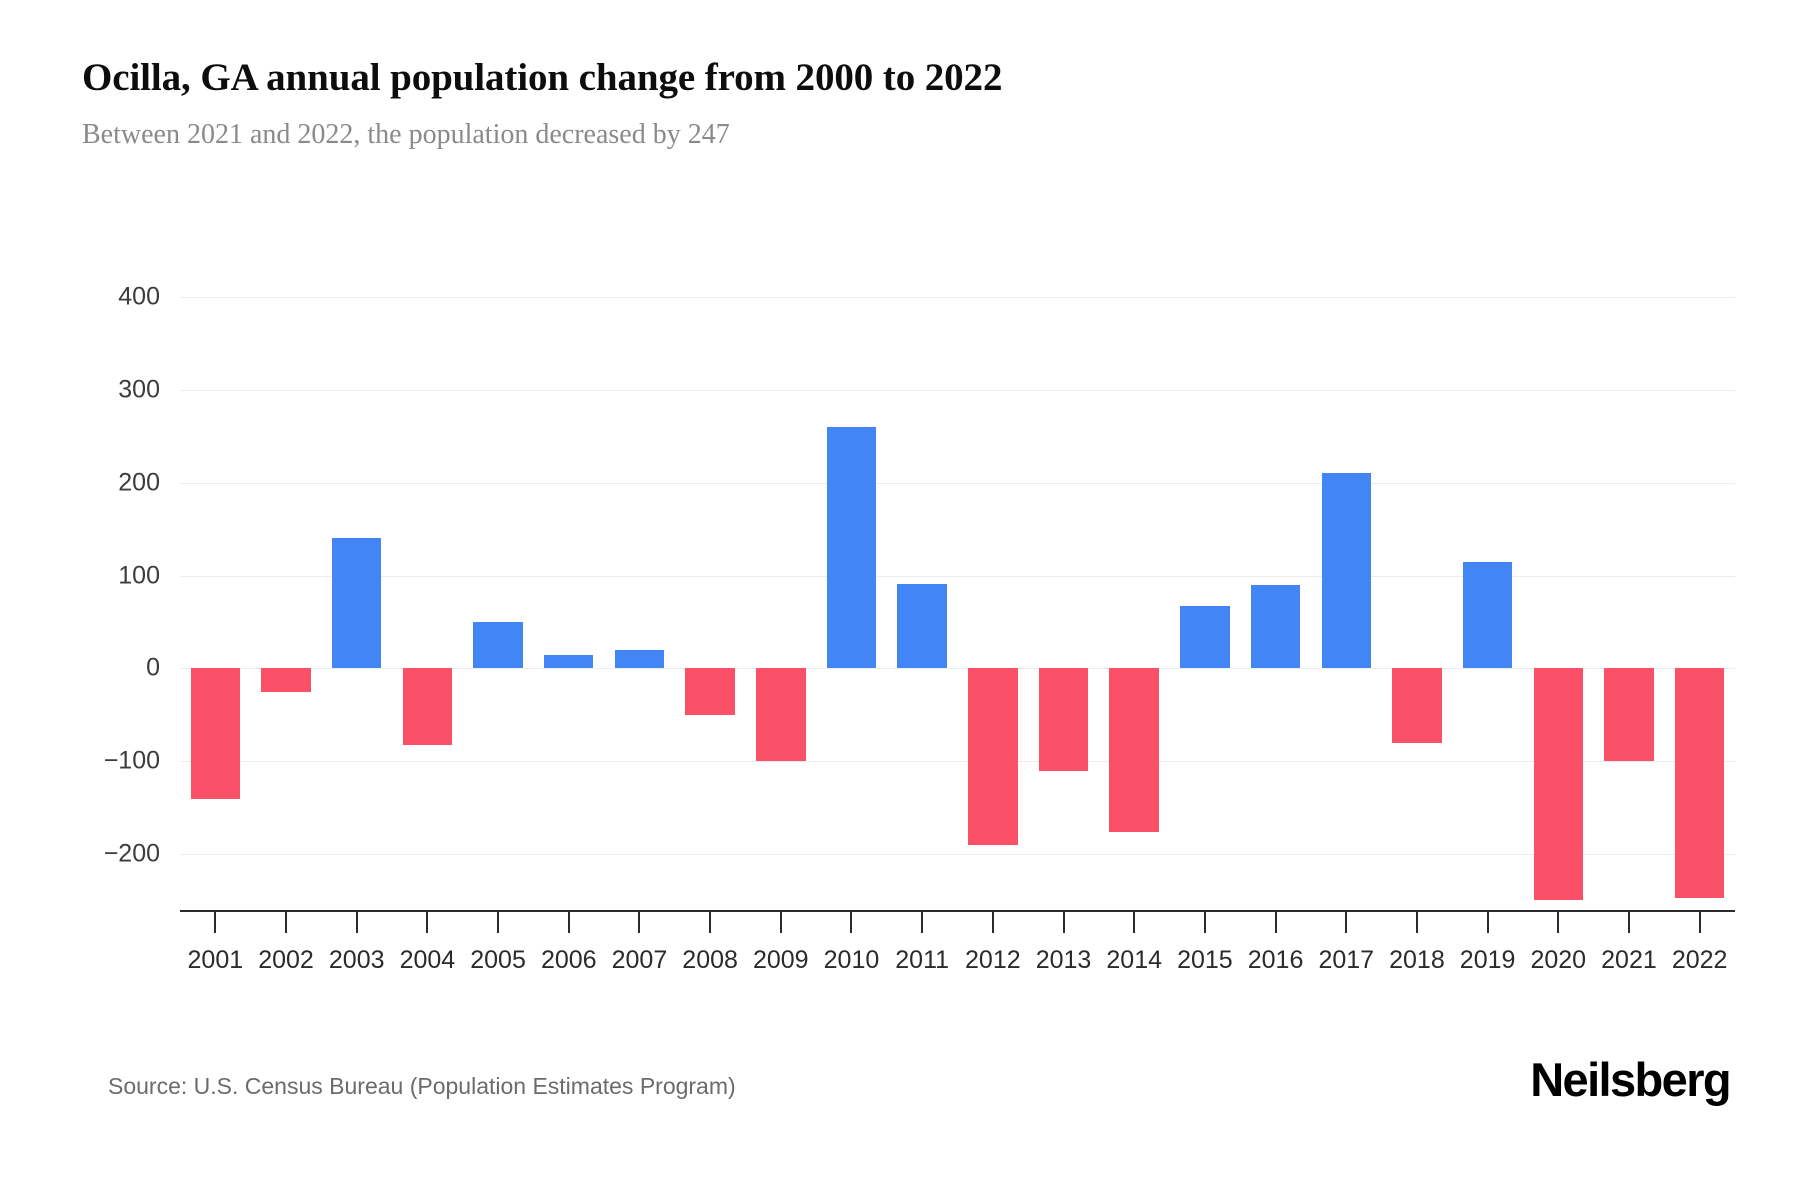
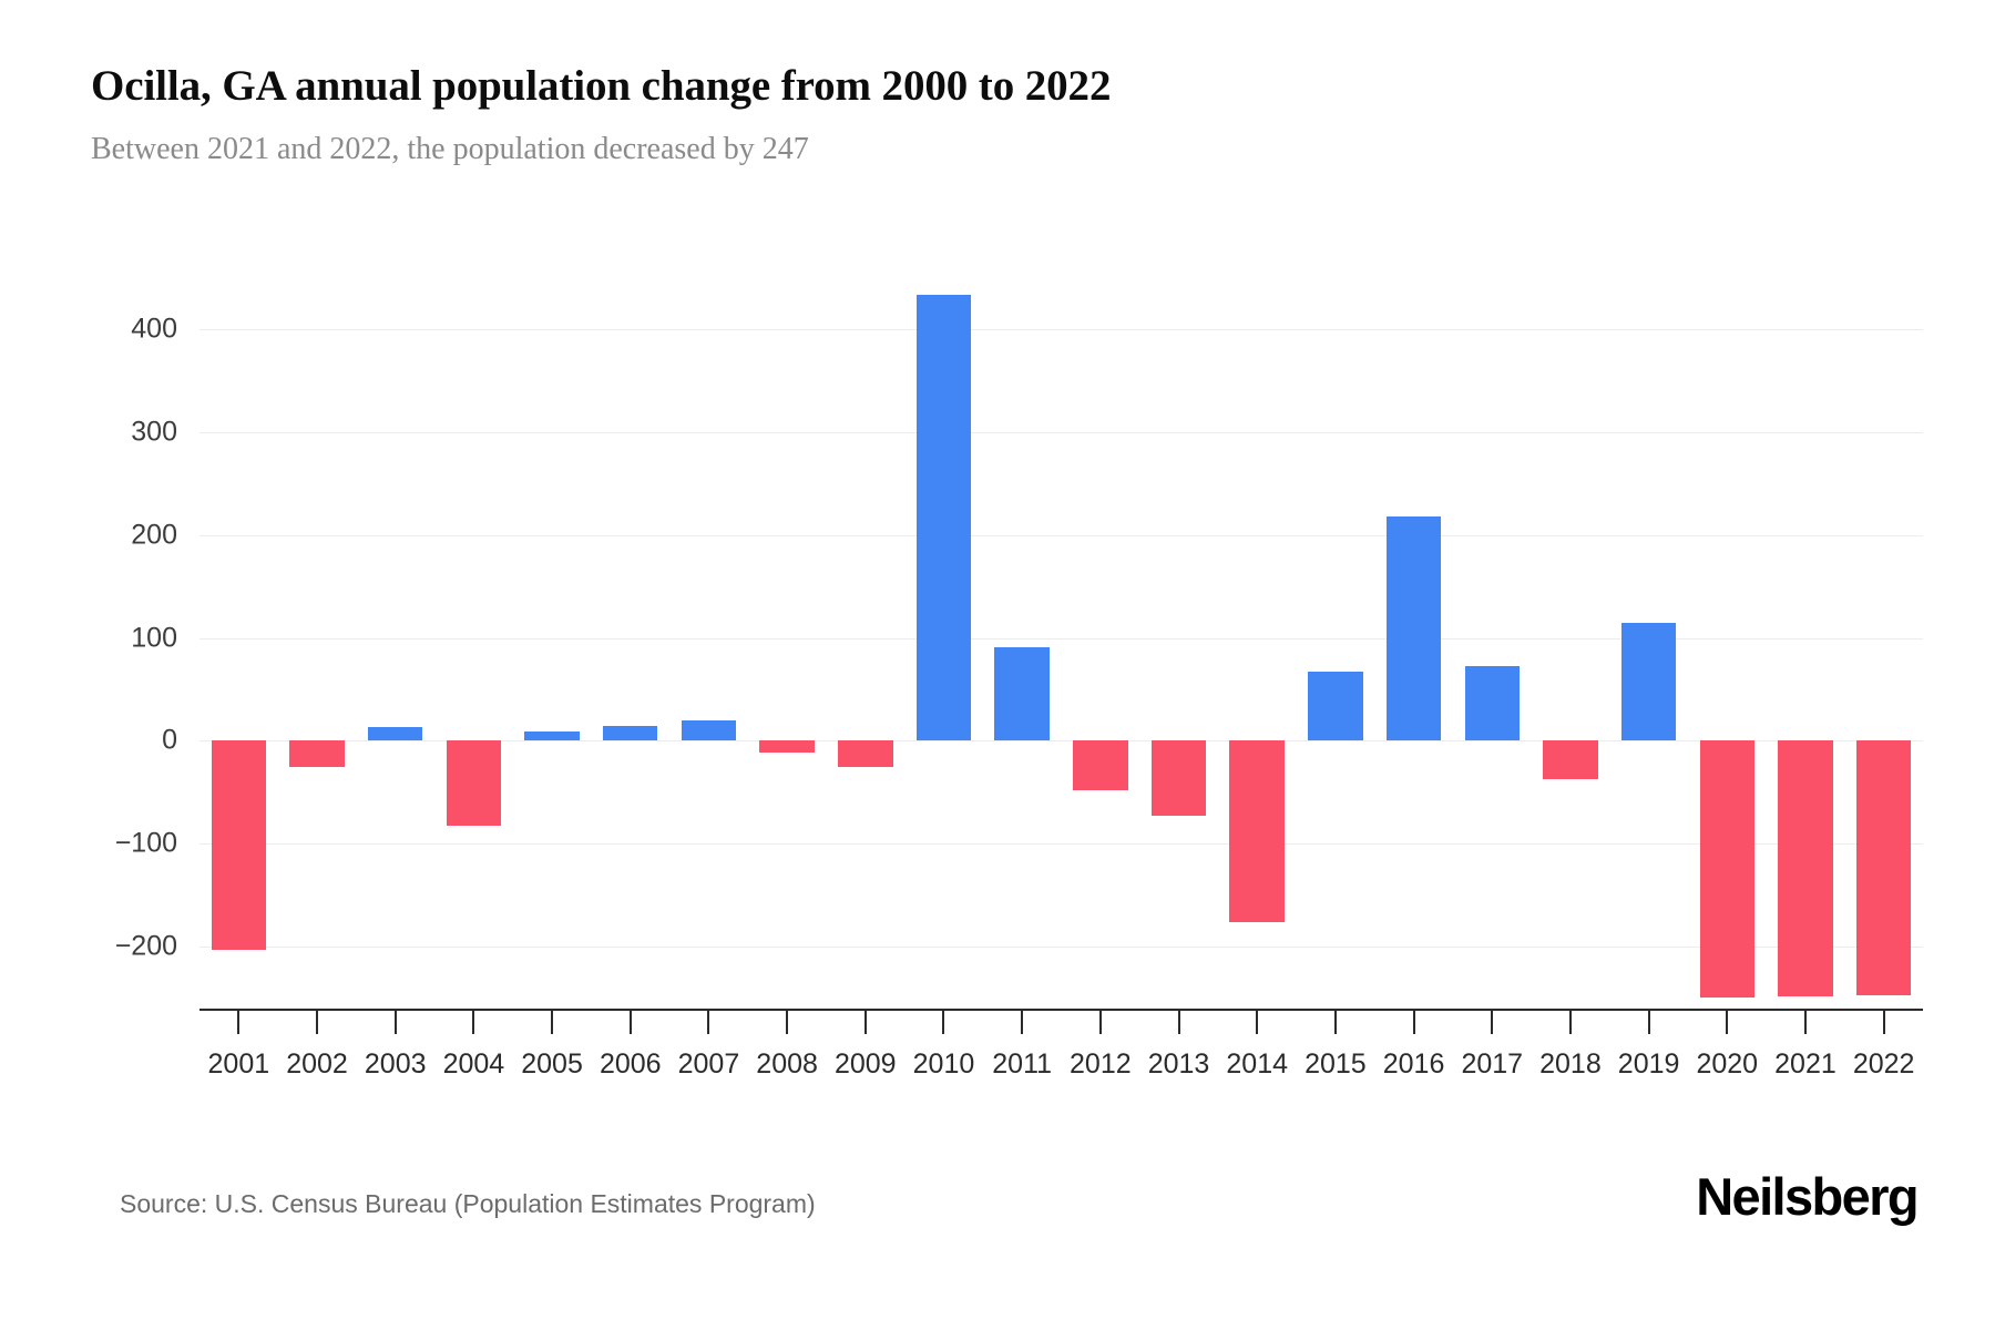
2001: -140 -> -200
2003: 140 -> 10
2005: 50 -> 10
2008: -50 -> -10
2009: -100 -> -20
2010: 260 -> 430
2012: -190 -> -50
2013: -110 -> -70
2016: 90 -> 220
2017: 210 -> 70
2018: -80 -> -40
2021: -100 -> -250
